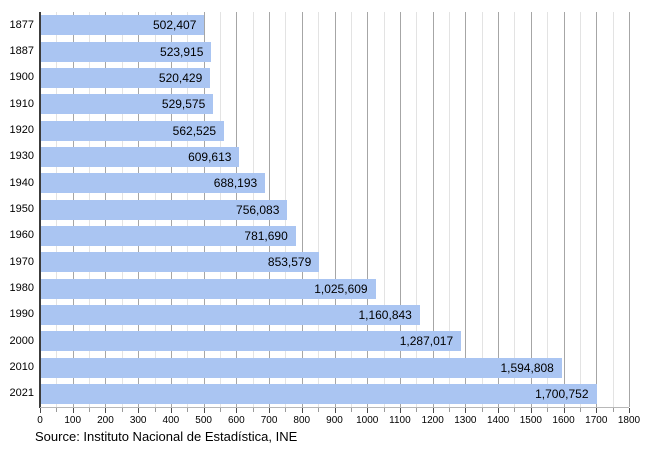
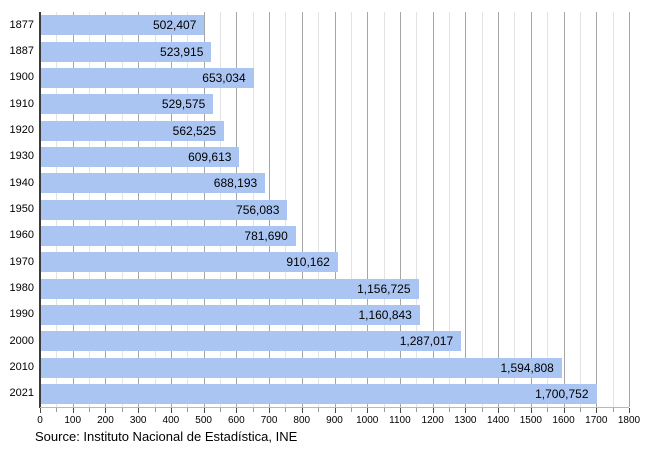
1900: 520,429 -> 653,034
1970: 853,579 -> 910,162
1980: 1,025,609 -> 1,156,725
